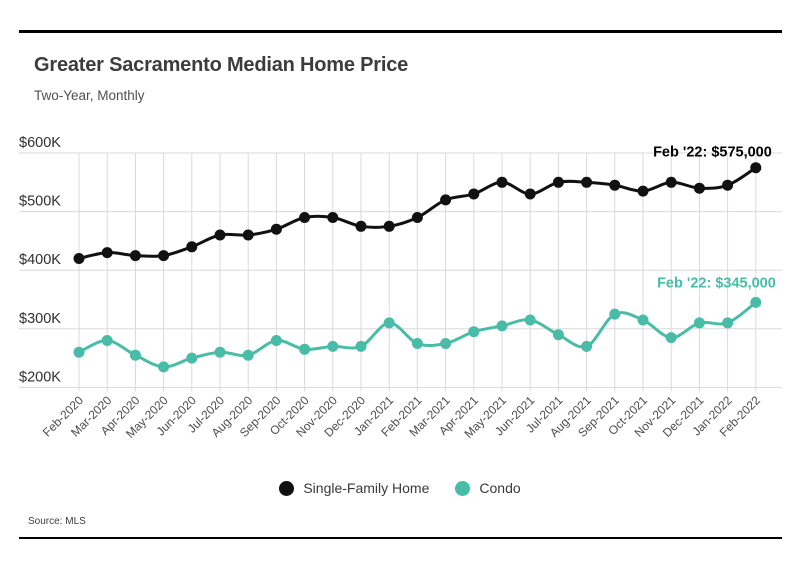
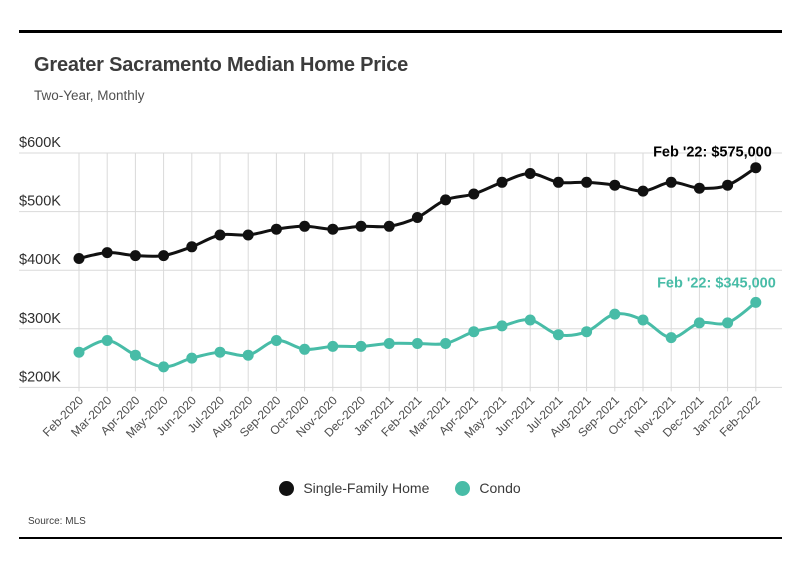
Single-Family Home/Oct-2020: $490K -> $480K
Single-Family Home/Nov-2020: $490K -> $470K
Condo/Jan-2021: $310K -> $280K
Single-Family Home/Jun-2021: $530K -> $560K
Condo/Aug-2021: $270K -> $300K
